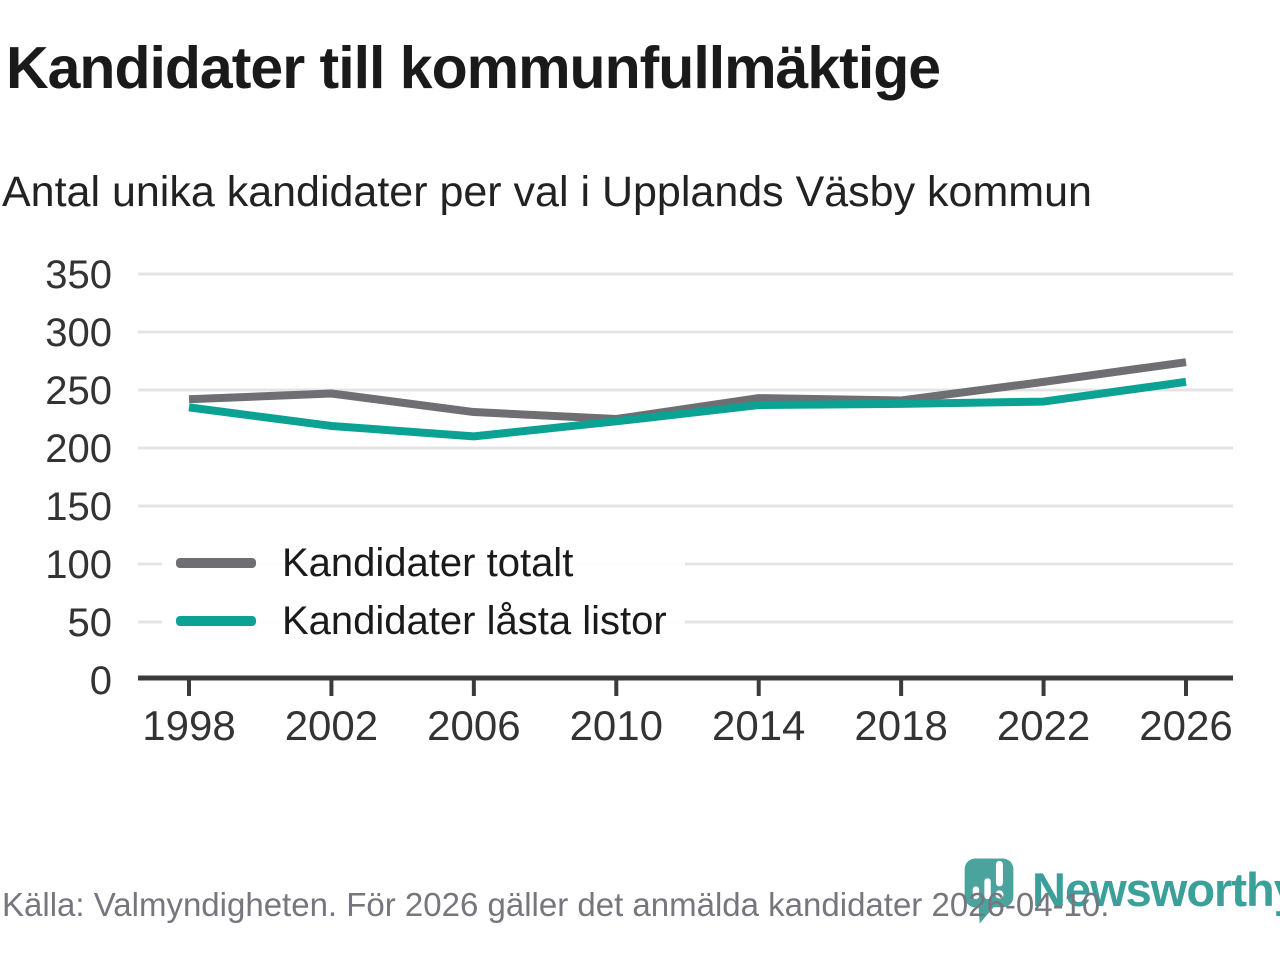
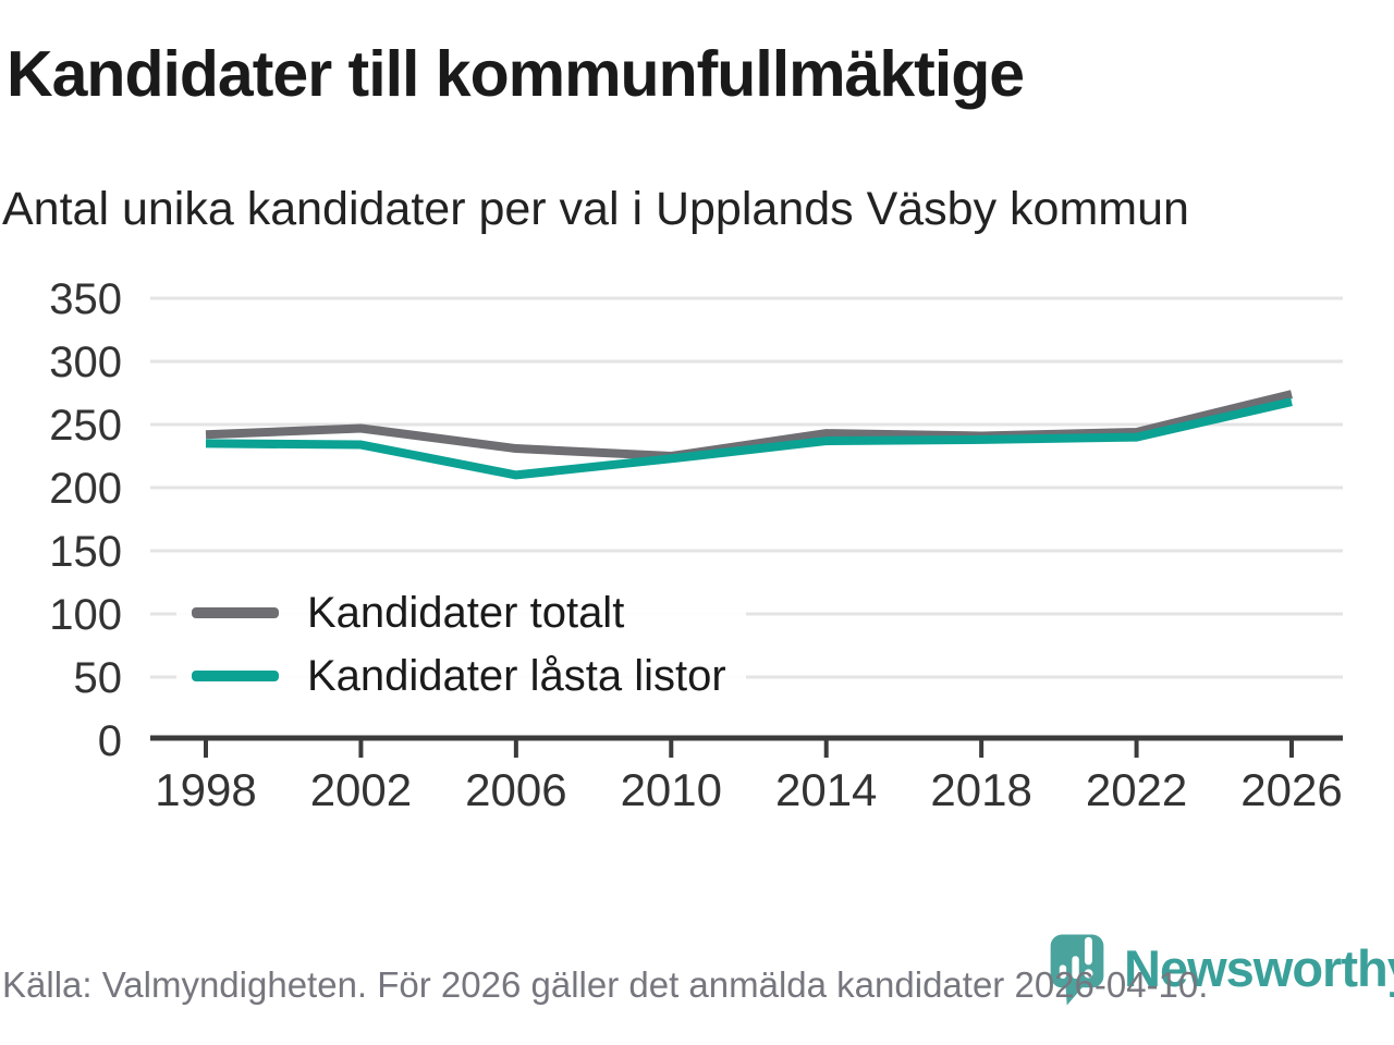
Kandidater låsta listor/2002: 219 -> 234
Kandidater totalt/2022: 257 -> 244
Kandidater låsta listor/2026: 257 -> 268
